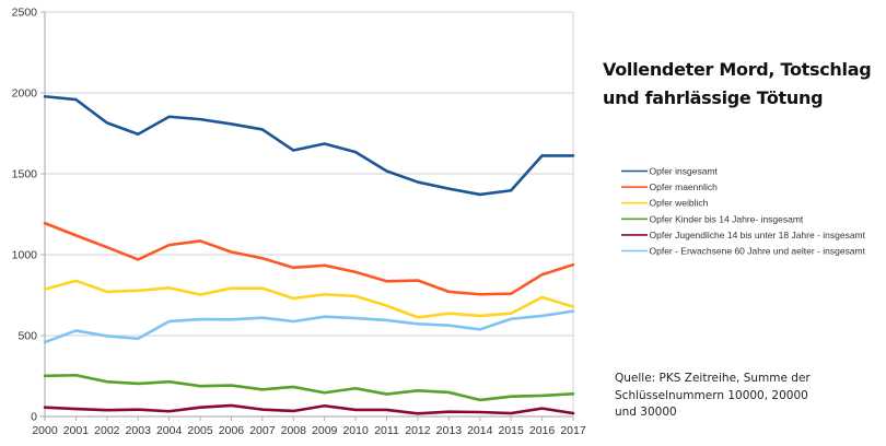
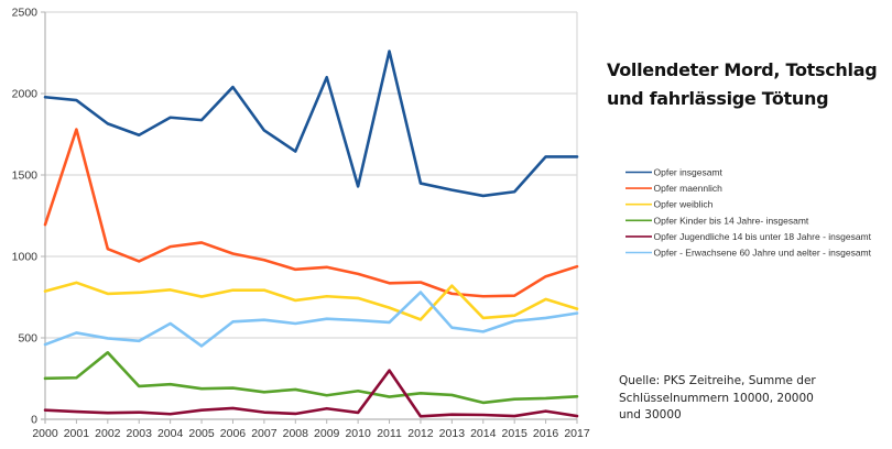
Opfer maennlich/2001: 1120 -> 1780
Opfer Kinder bis 14 Jahre- insgesamt/2002: 220 -> 410
Opfer - Erwachsene 60 Jahre und aelter - insgesamt/2005: 600 -> 450
Opfer insgesamt/2006: 1810 -> 2040
Opfer insgesamt/2009: 1690 -> 2100
Opfer insgesamt/2010: 1630 -> 1430
Opfer insgesamt/2011: 1520 -> 2260
Opfer Jugendliche 14 bis unter 18 Jahre - insgesamt/2011: 40 -> 300
Opfer - Erwachsene 60 Jahre und aelter - insgesamt/2012: 570 -> 780
Opfer weiblich/2013: 640 -> 820
